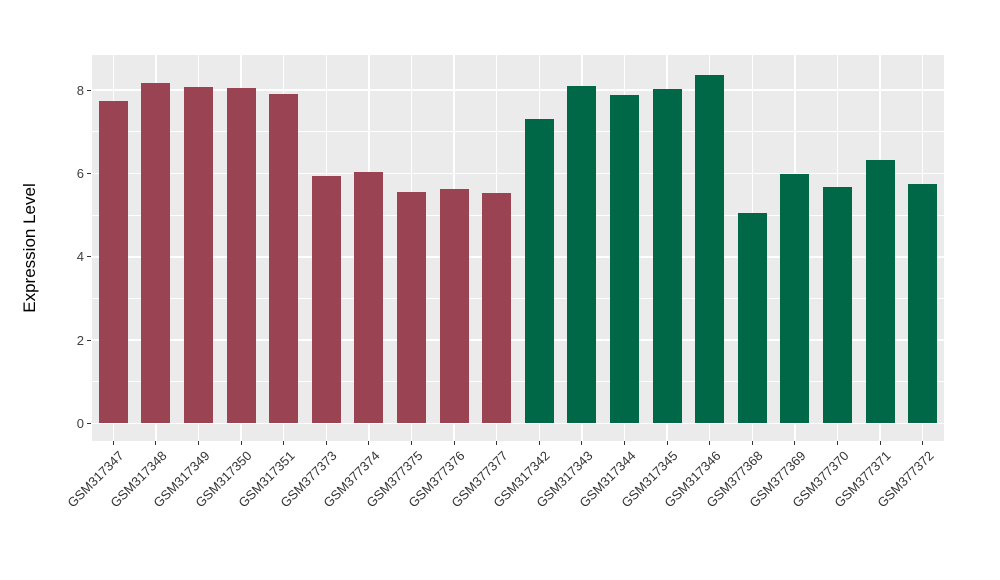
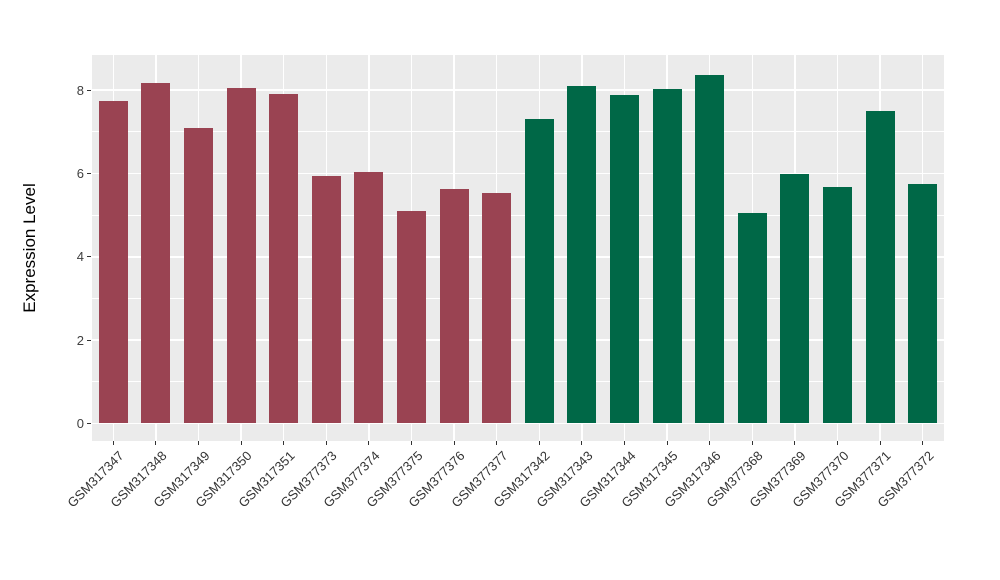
GSM317349: 8.1 -> 7.1
GSM377375: 5.5 -> 5.1
GSM377371: 6.3 -> 7.5
